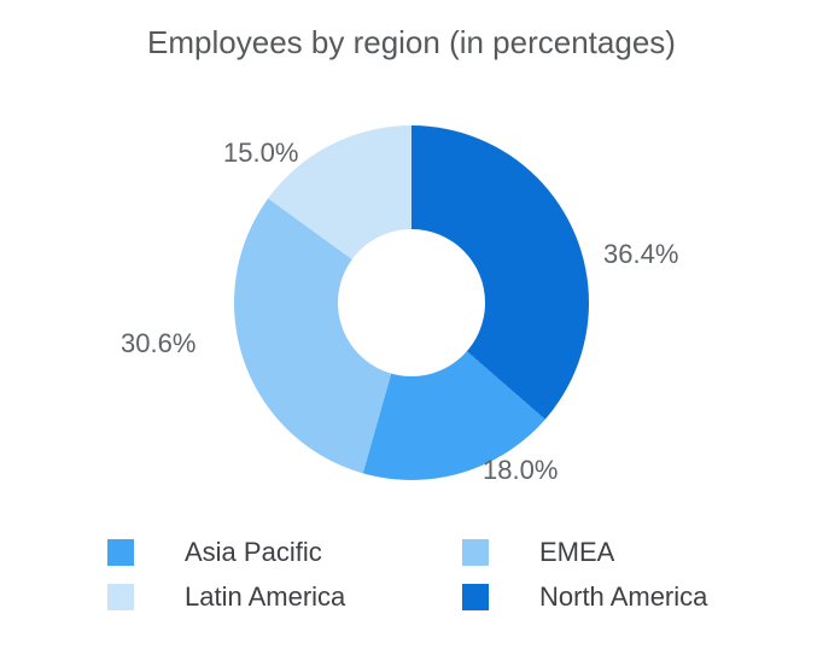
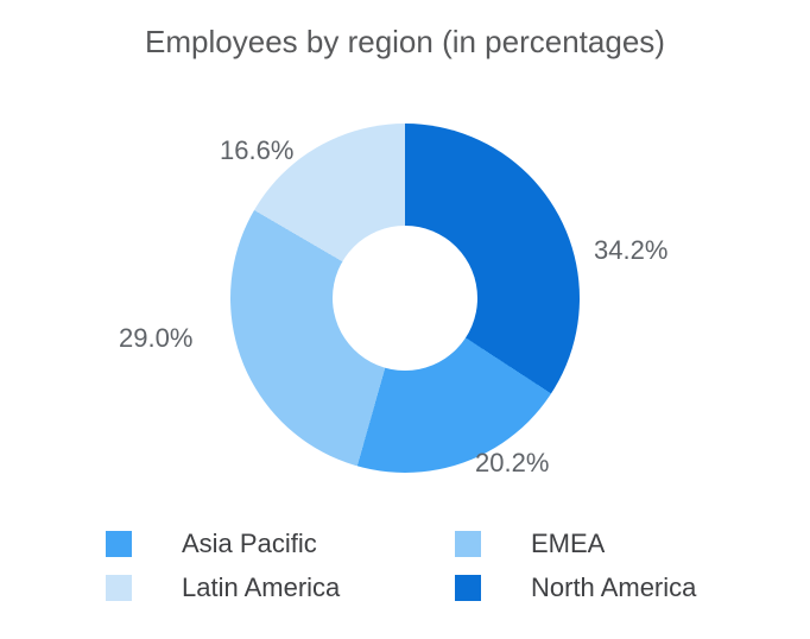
North America: 36.4% -> 34.2%
Asia Pacific: 18.0% -> 20.2%
EMEA: 30.6% -> 29.0%
Latin America: 15.0% -> 16.6%
